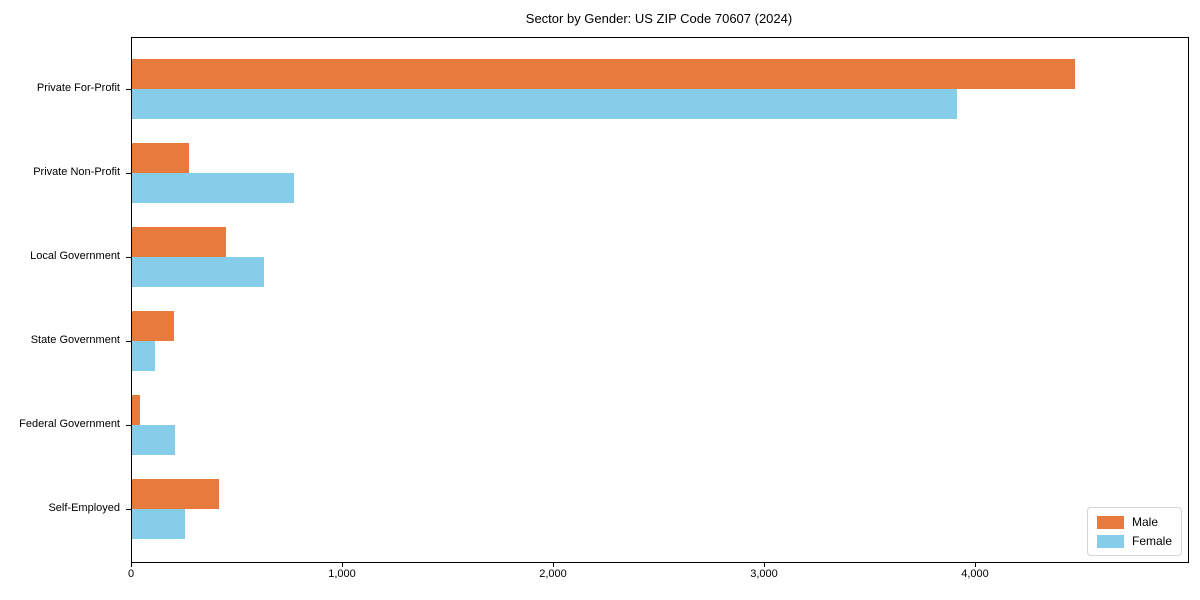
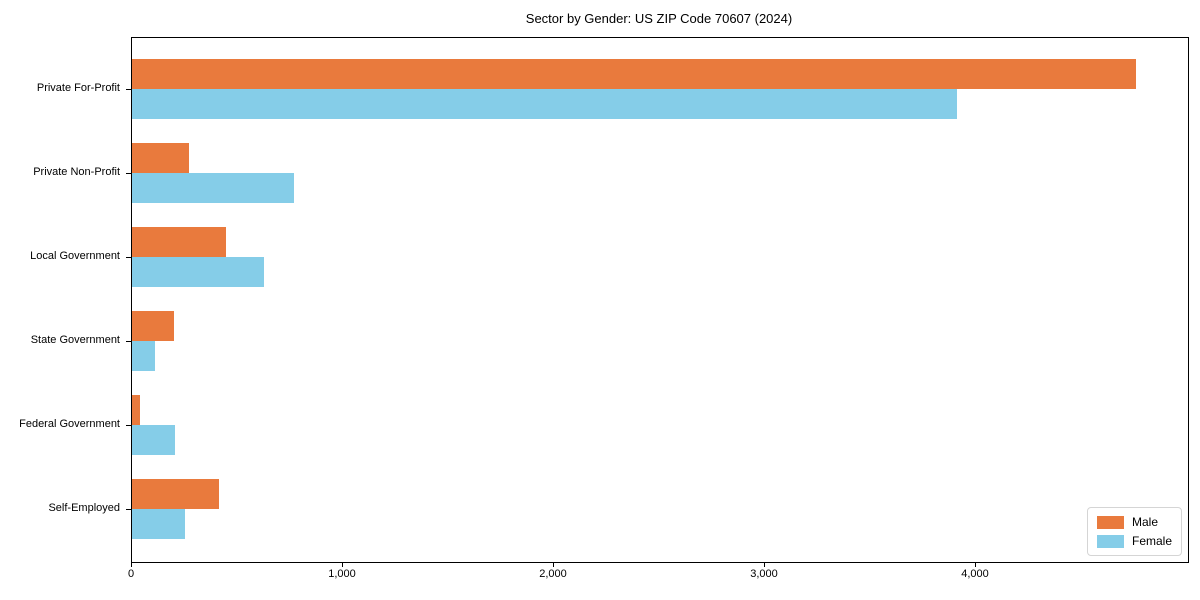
Male/Private For-Profit: 4470 -> 4760
